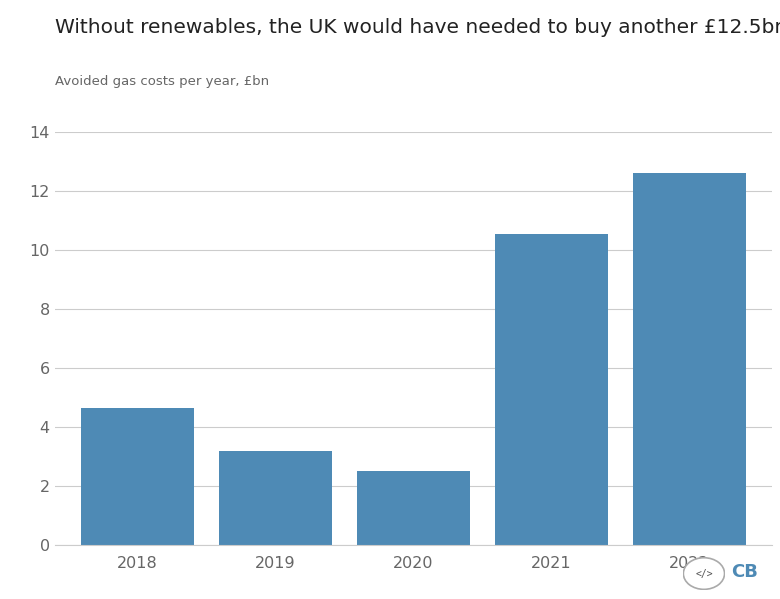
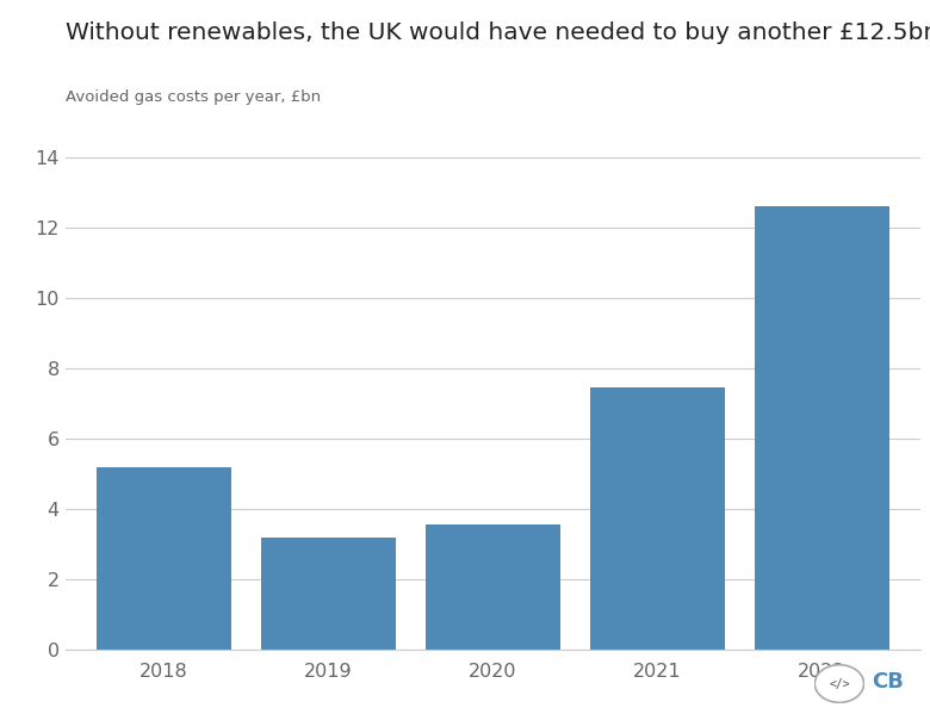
2018: 4.65 -> 5.20
2020: 2.50 -> 3.55
2021: 10.55 -> 7.45
